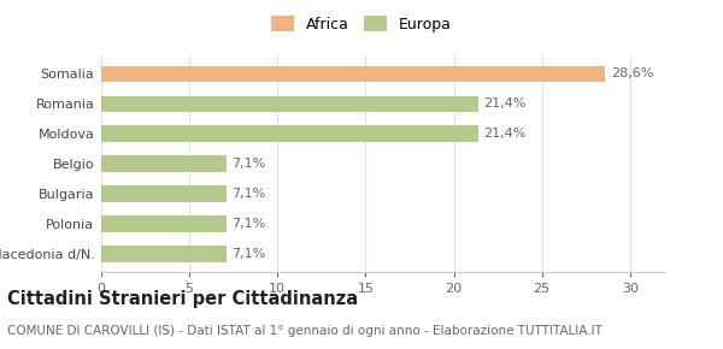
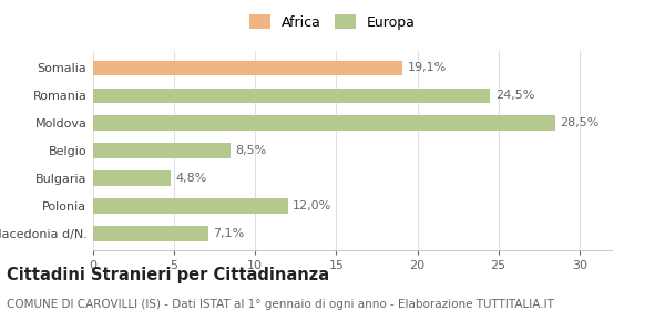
Somalia: 28,6% -> 19,1%
Romania: 21,4% -> 24,5%
Moldova: 21,4% -> 28,5%
Belgio: 7,1% -> 8,5%
Bulgaria: 7,1% -> 4,8%
Polonia: 7,1% -> 12,0%
